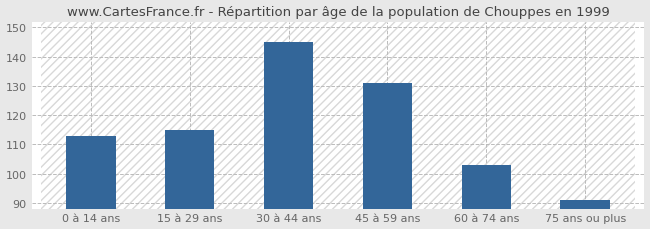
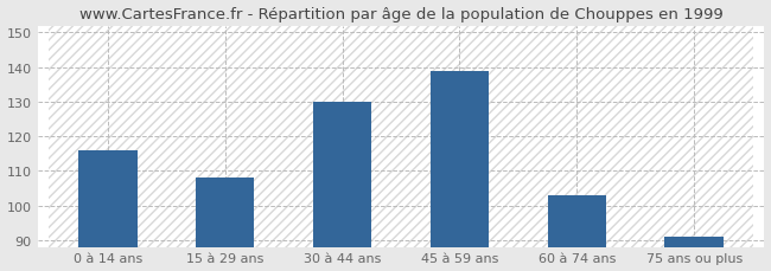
0 à 14 ans: 113 -> 116
15 à 29 ans: 115 -> 108
30 à 44 ans: 145 -> 130
45 à 59 ans: 131 -> 139
